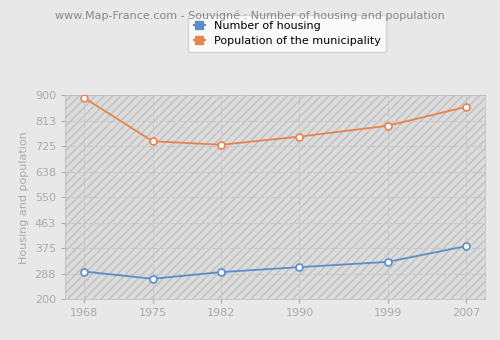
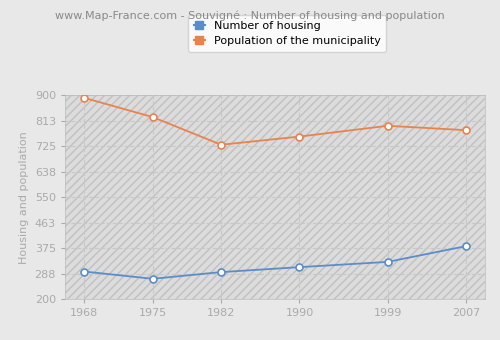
Population of the municipality/1975: 742 -> 825
Population of the municipality/2007: 860 -> 780
